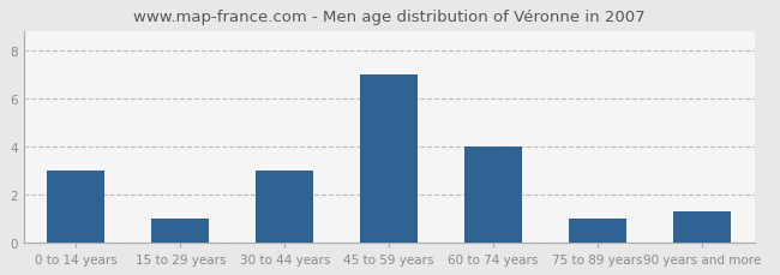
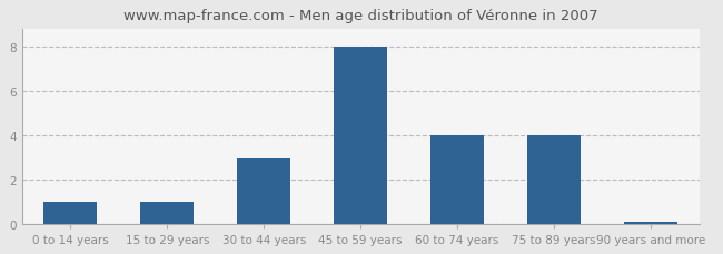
0 to 14 years: 3.0 -> 1.0
45 to 59 years: 7.0 -> 8.0
75 to 89 years: 1.0 -> 4.0
90 years and more: 1.3 -> 0.1
